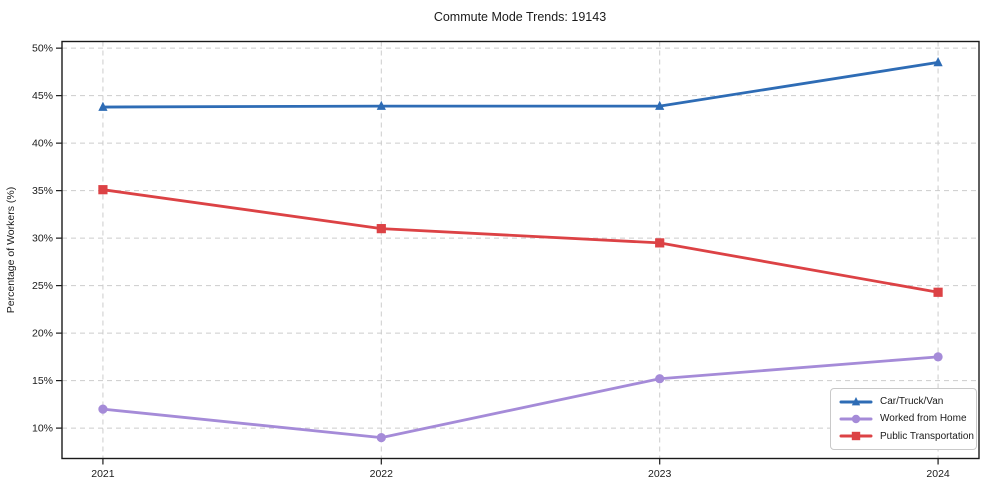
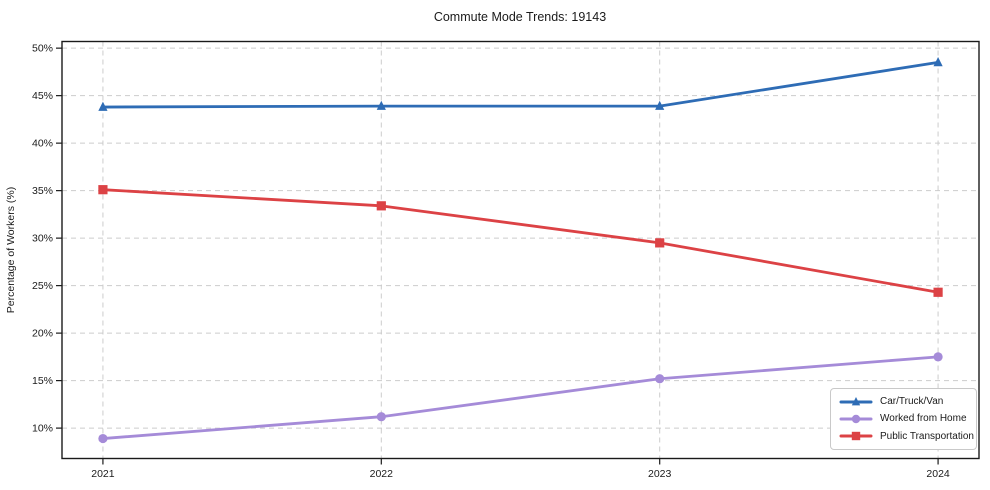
Worked from Home/2021: 12% -> 9%
Worked from Home/2022: 9% -> 11%
Public Transportation/2022: 31% -> 33%
